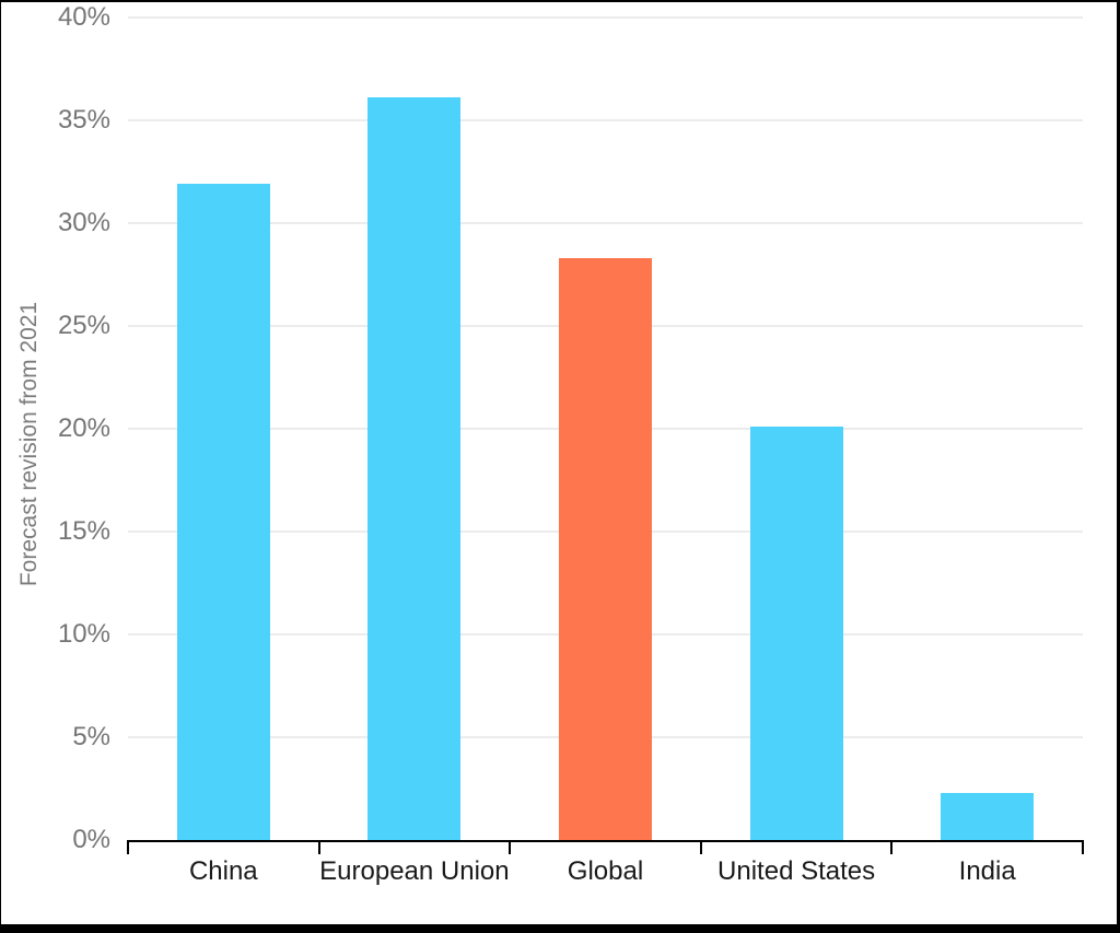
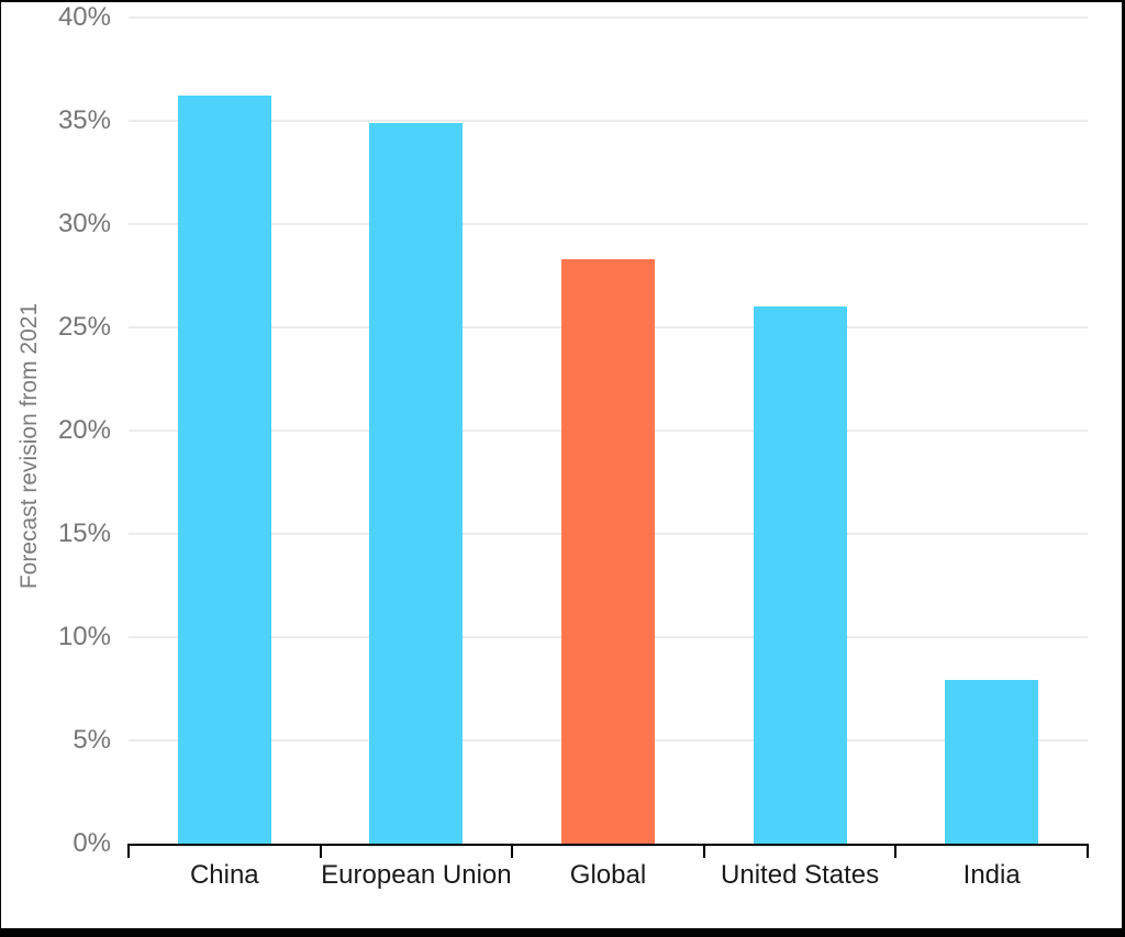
China: 31.9% -> 36.2%
European Union: 36.1% -> 34.9%
United States: 20.1% -> 26.0%
India: 2.3% -> 7.9%
